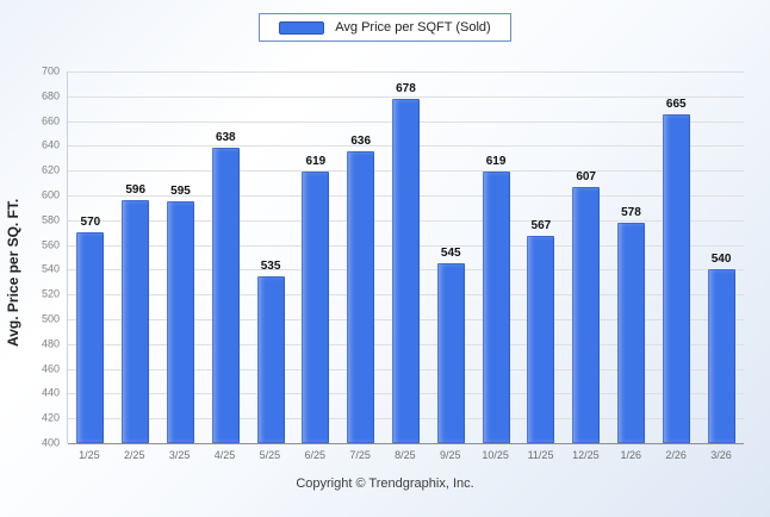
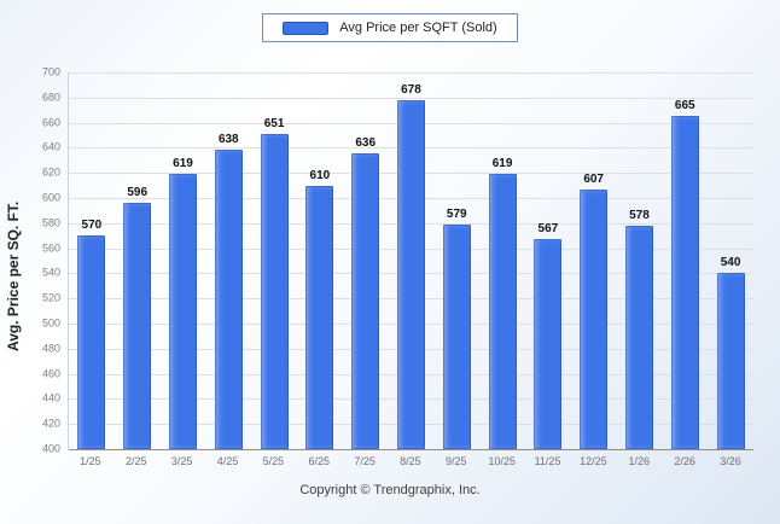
3/25: 595 -> 619
5/25: 535 -> 651
6/25: 619 -> 610
9/25: 545 -> 579
